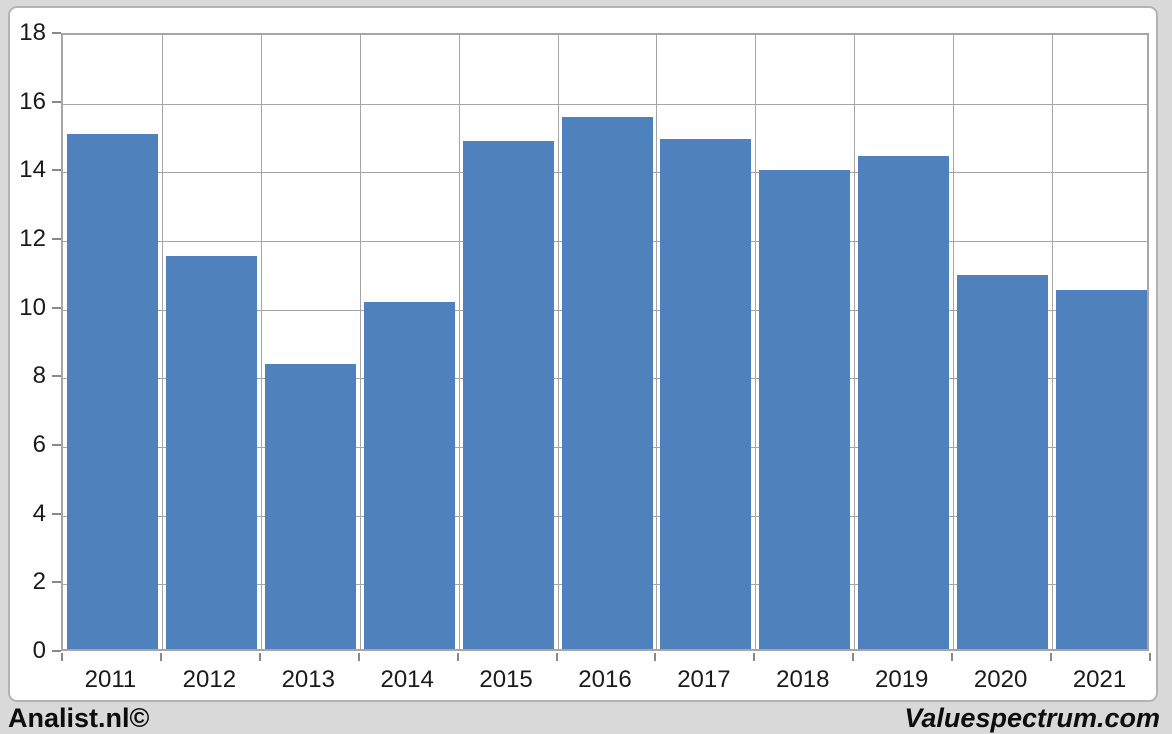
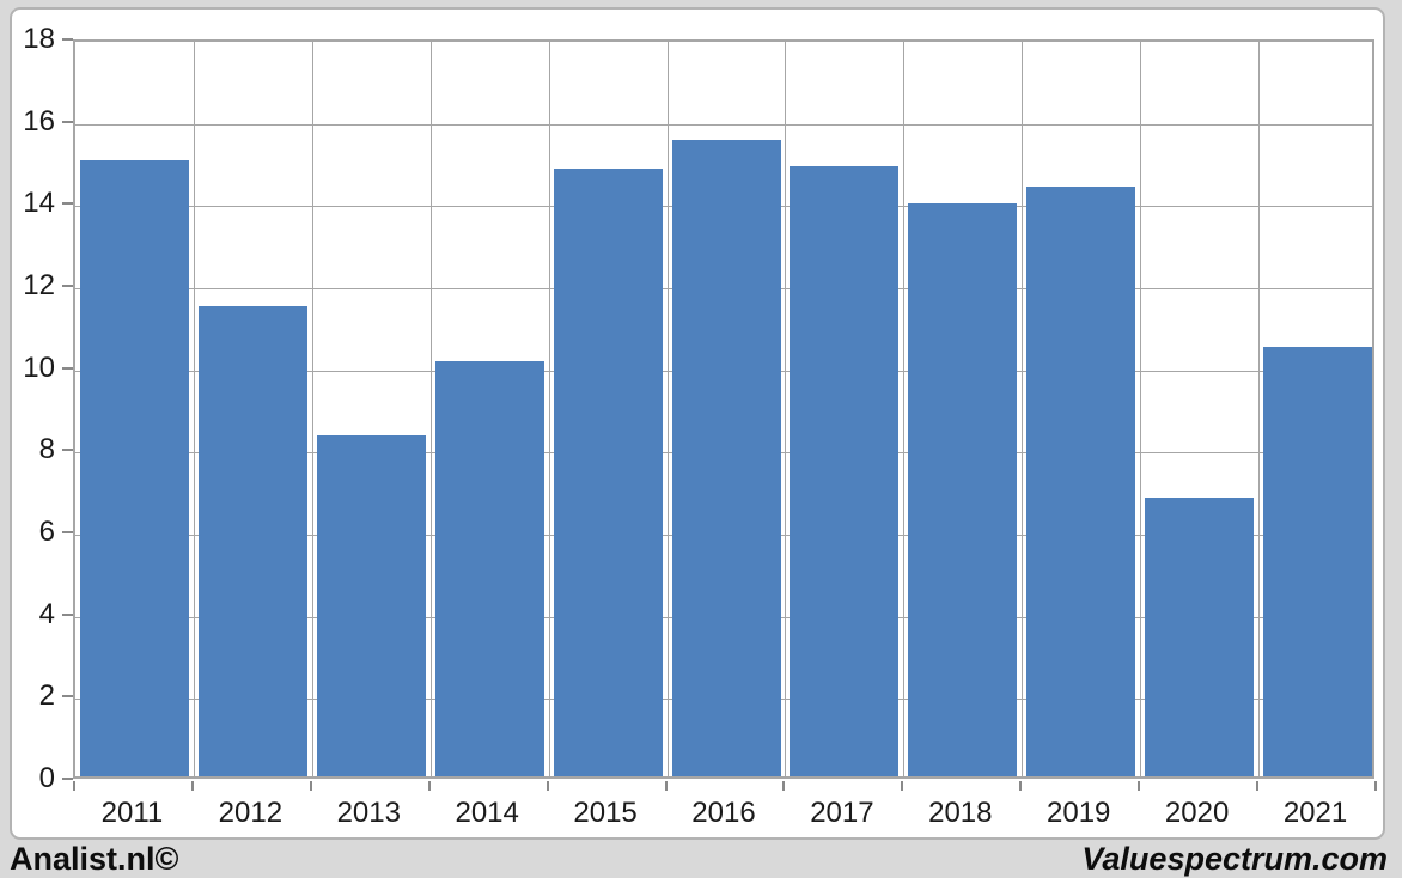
2020: 10.9 -> 6.8
